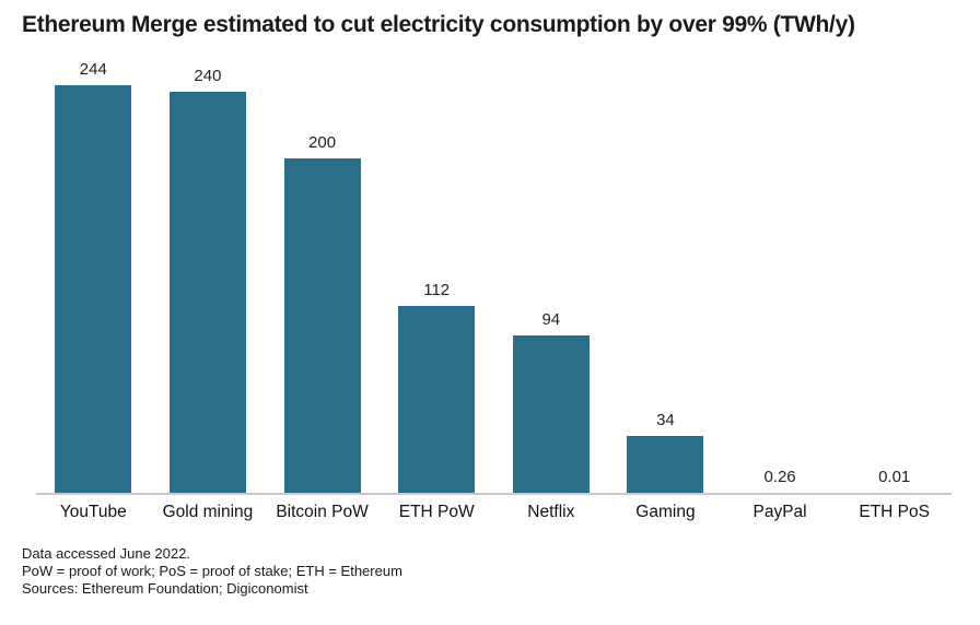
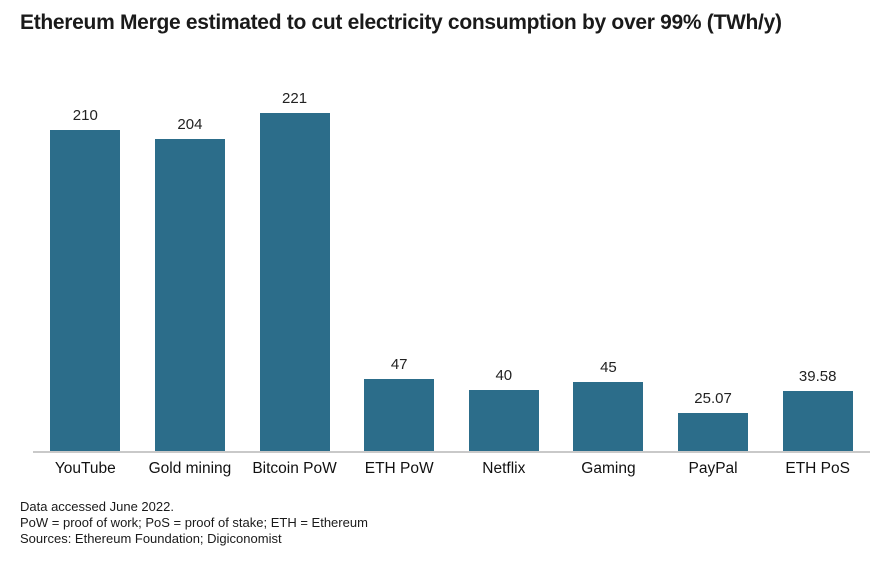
YouTube: 244 -> 210
Gold mining: 240 -> 204
Bitcoin PoW: 200 -> 221
ETH PoW: 112 -> 47
Netflix: 94 -> 40
Gaming: 34 -> 45
PayPal: 0.26 -> 25.07
ETH PoS: 0.01 -> 39.58
